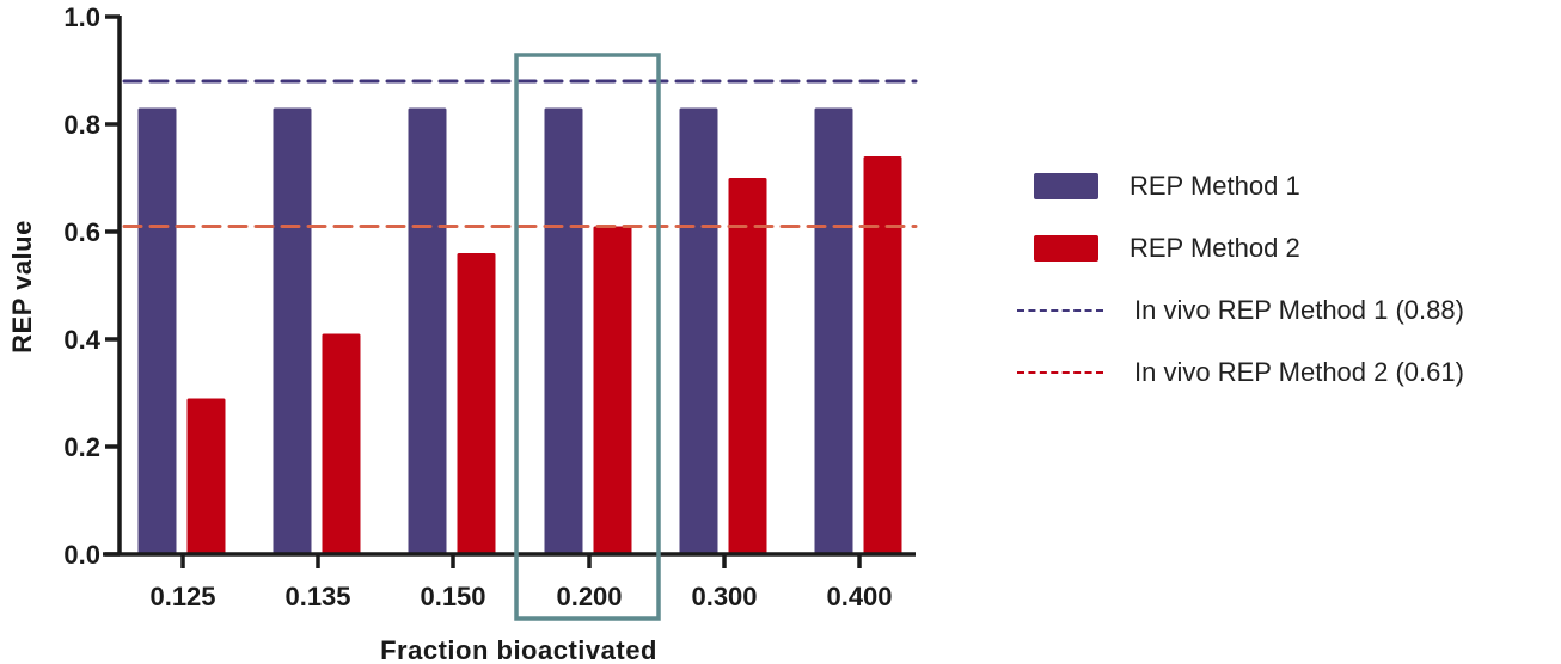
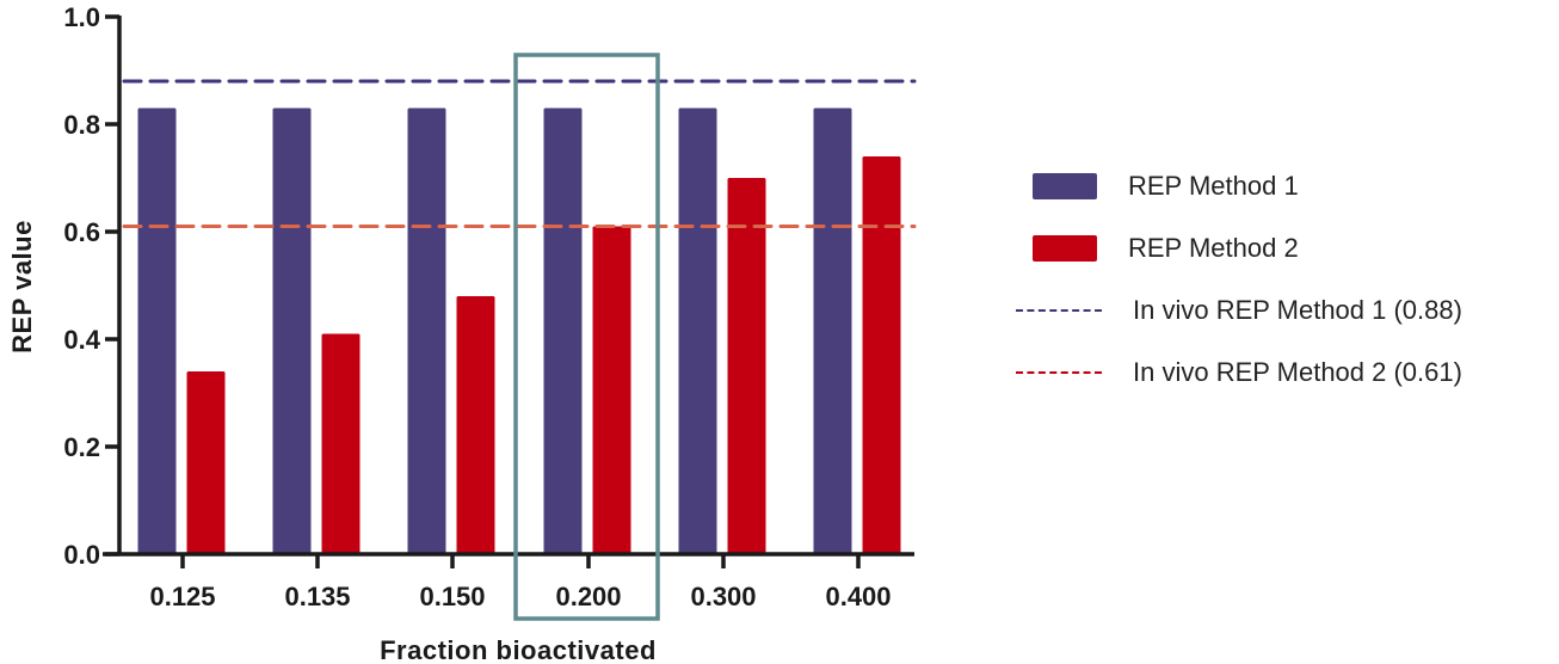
REP Method 2/0.125: 0.29 -> 0.34
REP Method 2/0.150: 0.56 -> 0.48
